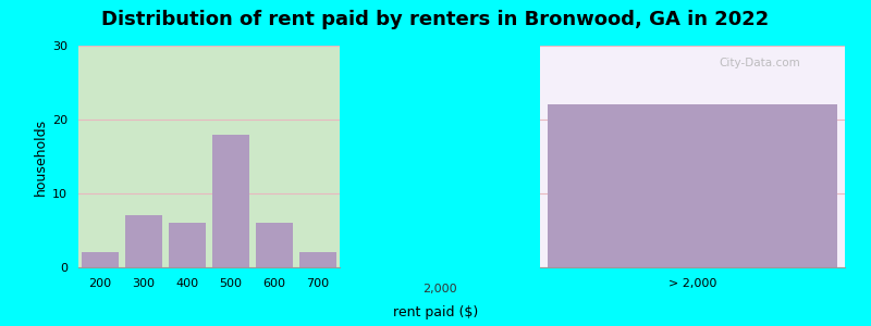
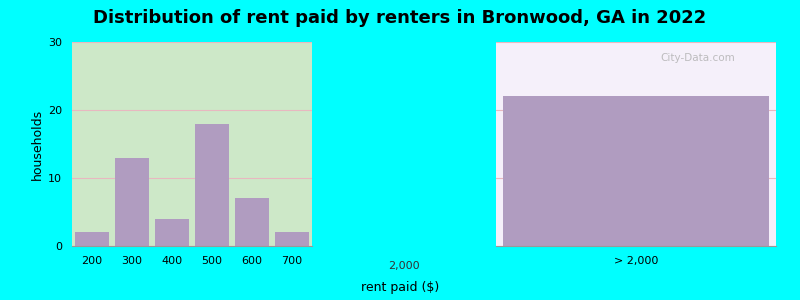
300: 7 -> 13
400: 6 -> 4
600: 6 -> 7
